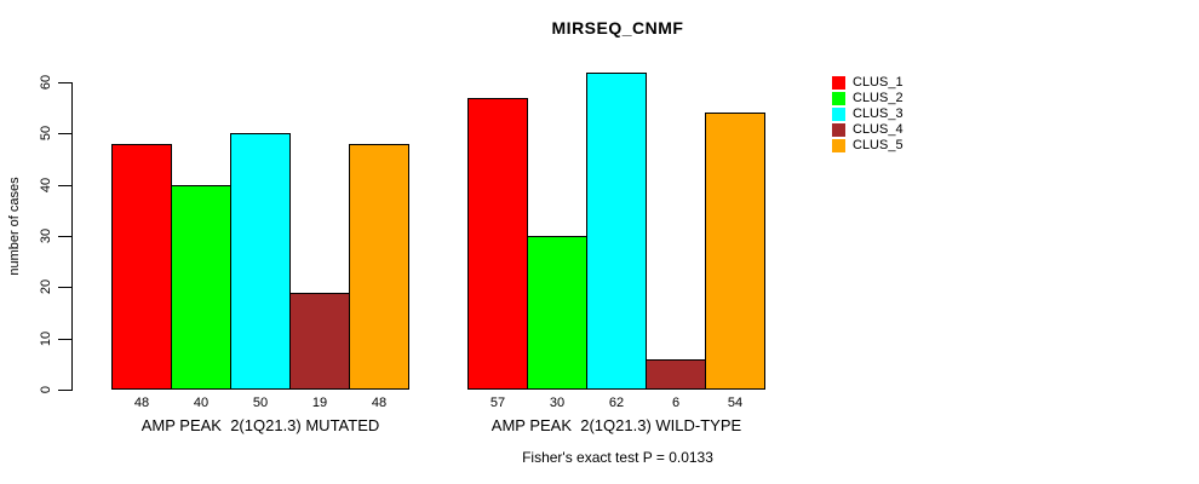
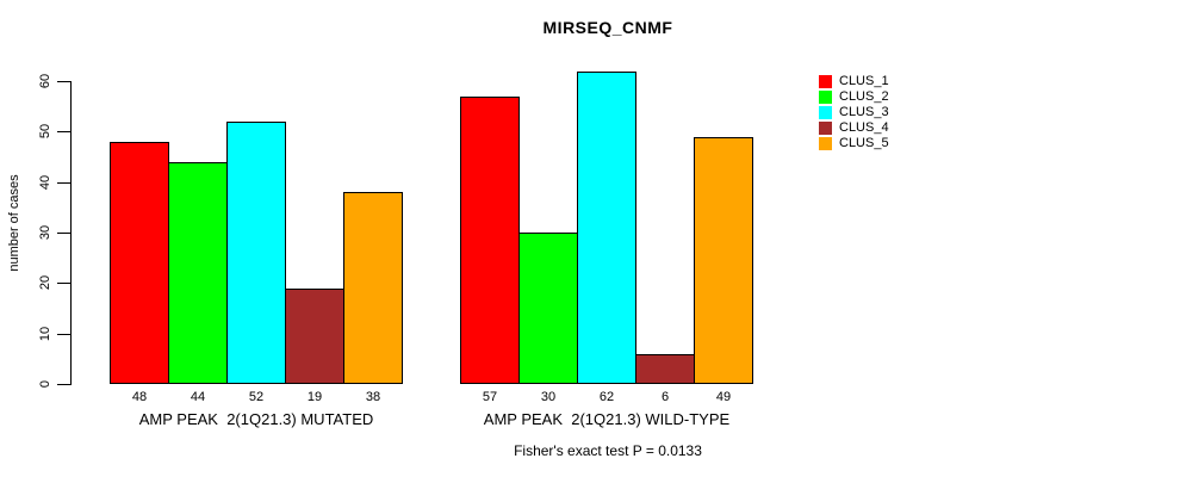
CLUS_2/AMP PEAK 2(1Q21.3) MUTATED: 40 -> 44
CLUS_3/AMP PEAK 2(1Q21.3) MUTATED: 50 -> 52
CLUS_5/AMP PEAK 2(1Q21.3) MUTATED: 48 -> 38
CLUS_5/AMP PEAK 2(1Q21.3) WILD-TYPE: 54 -> 49
